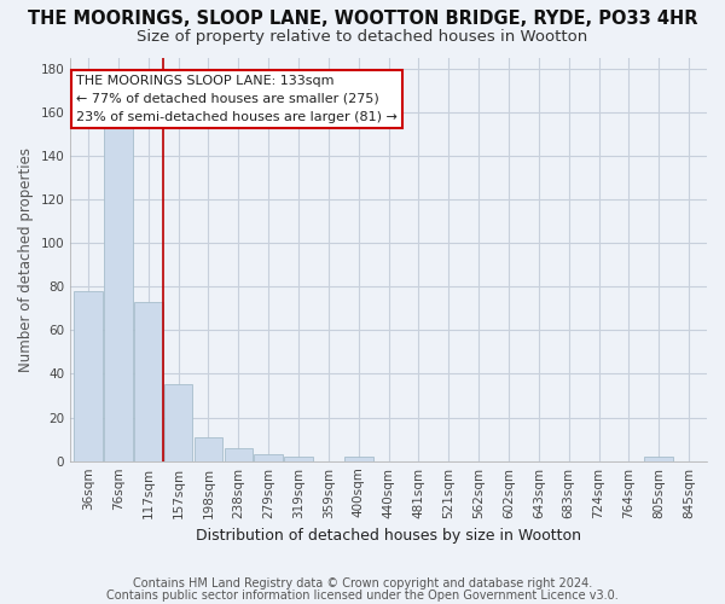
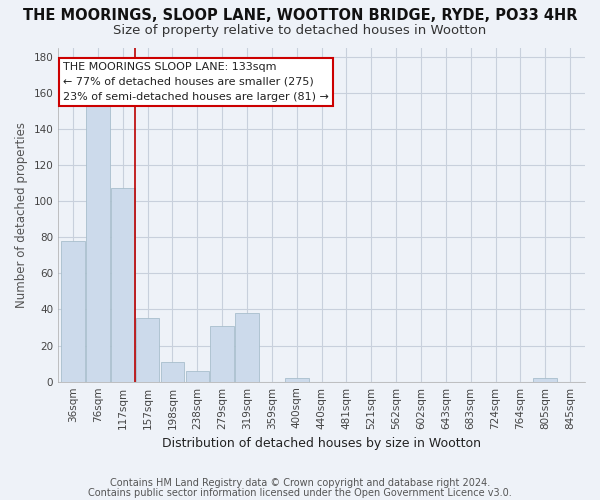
117sqm: 73 -> 107
279sqm: 3 -> 31
319sqm: 2 -> 38
